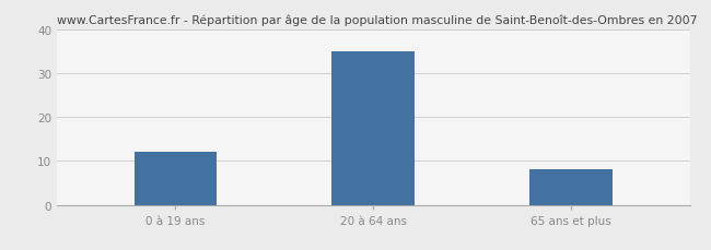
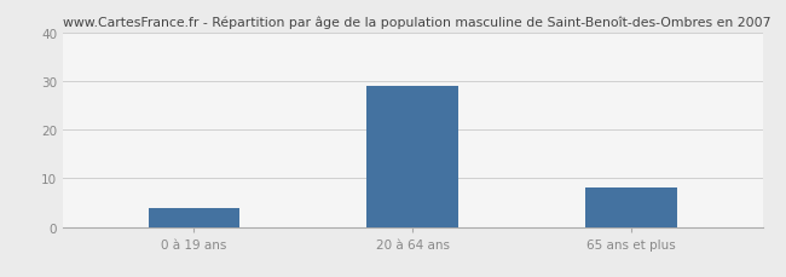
0 à 19 ans: 12 -> 4
20 à 64 ans: 35 -> 29
